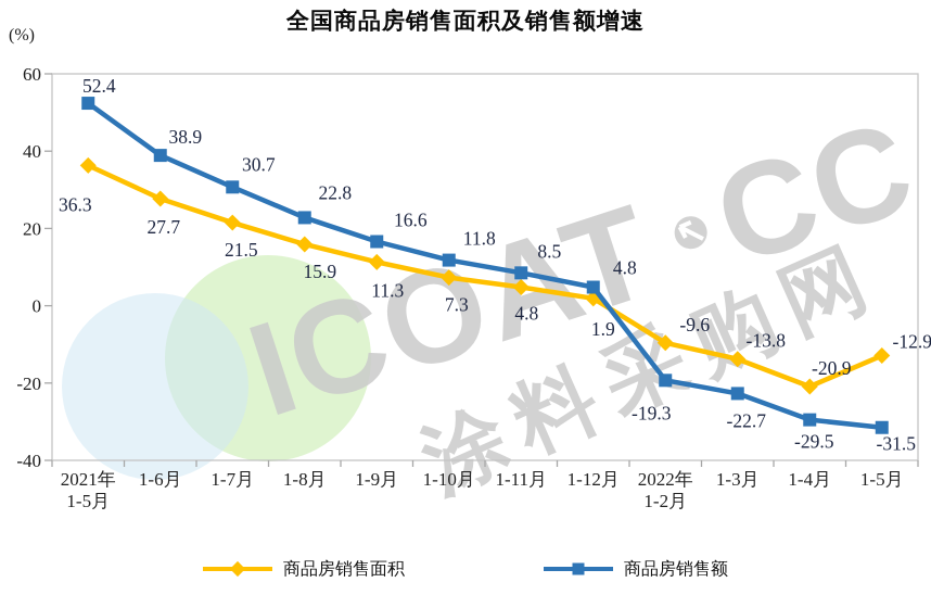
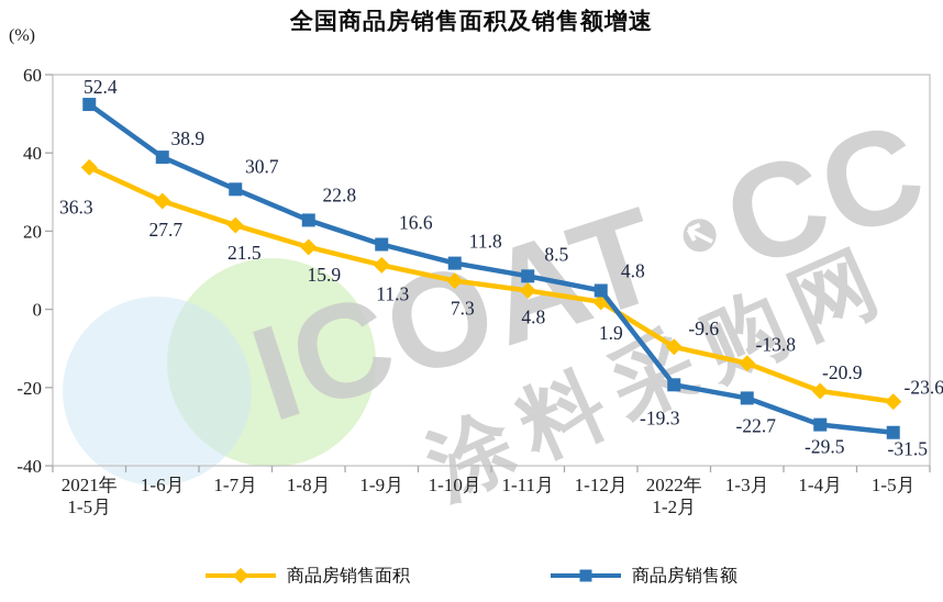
商品房销售面积/1-5月: -12.9 -> -23.6
